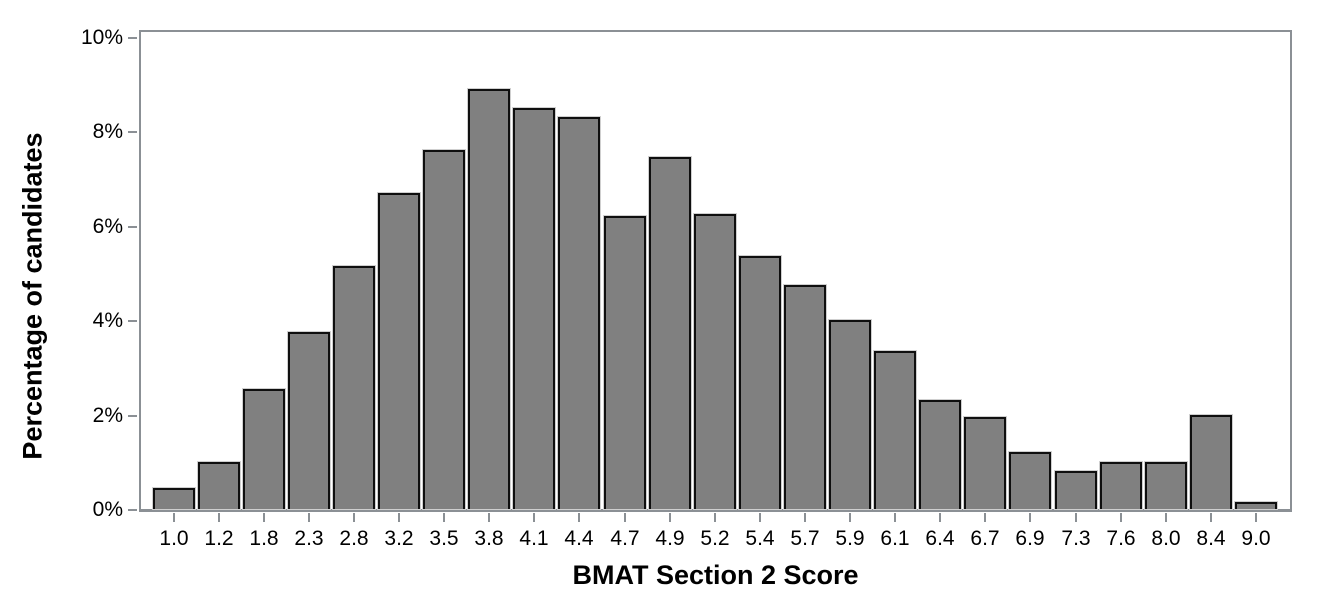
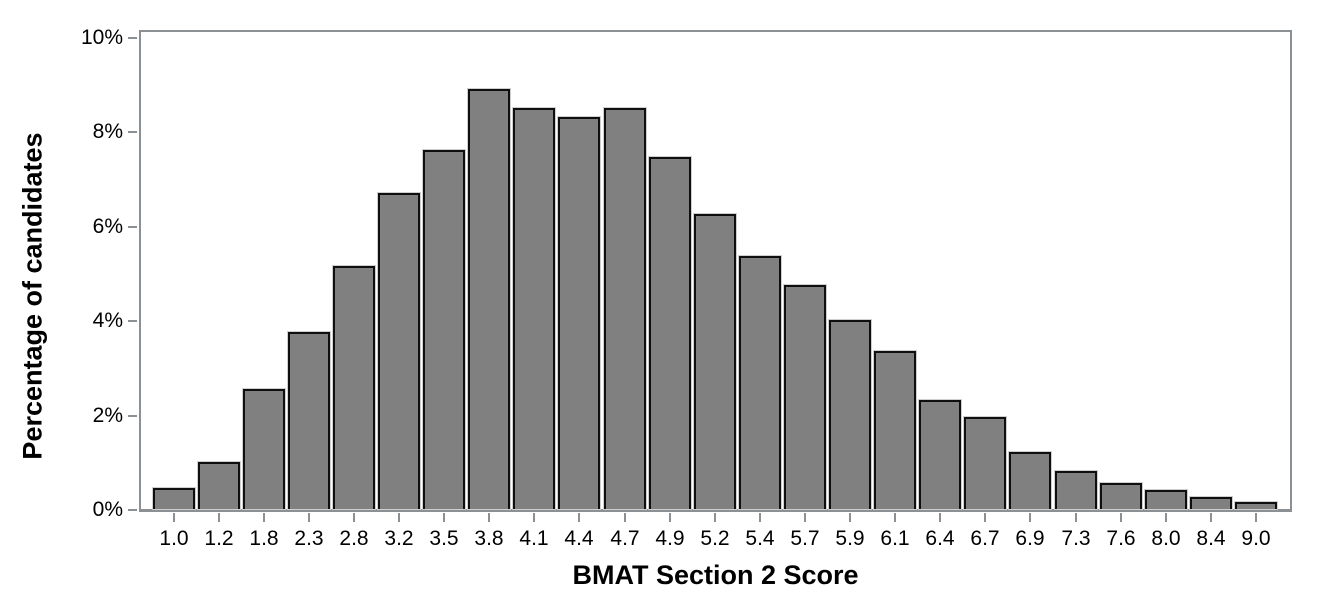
4.7: 6.2% -> 8.5%
7.6: 1.0% -> 0.6%
8.0: 1.0% -> 0.4%
8.4: 2.0% -> 0.2%
